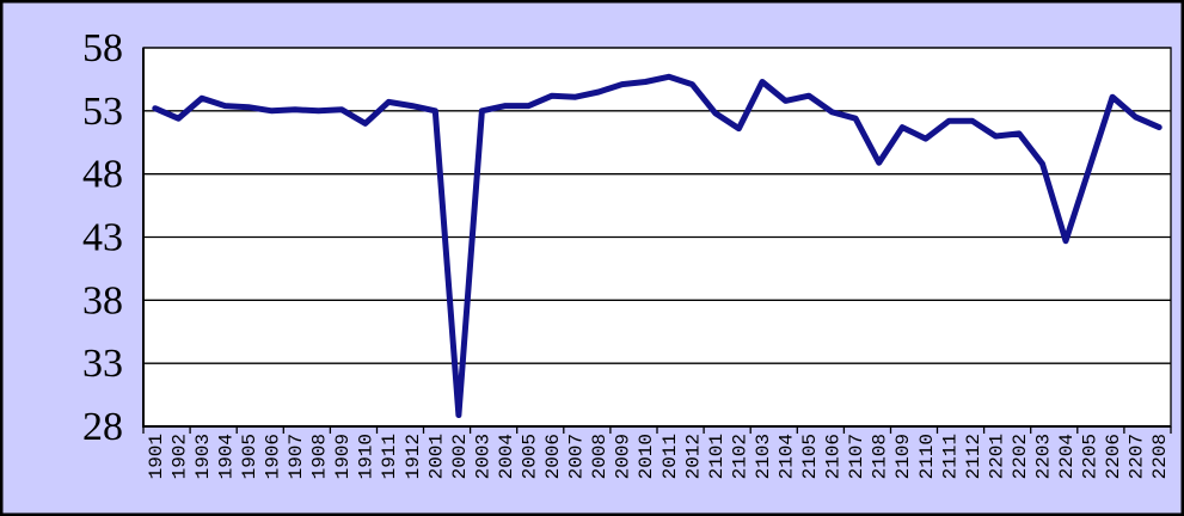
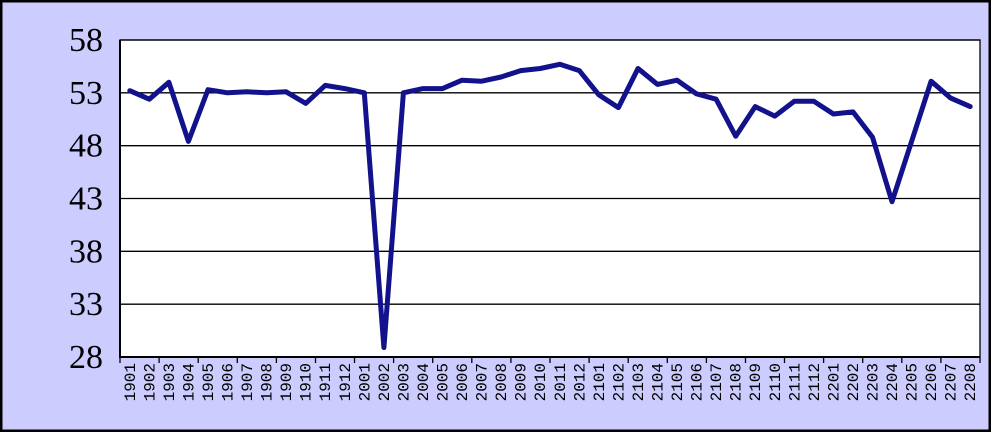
1904: 53.4 -> 48.4
